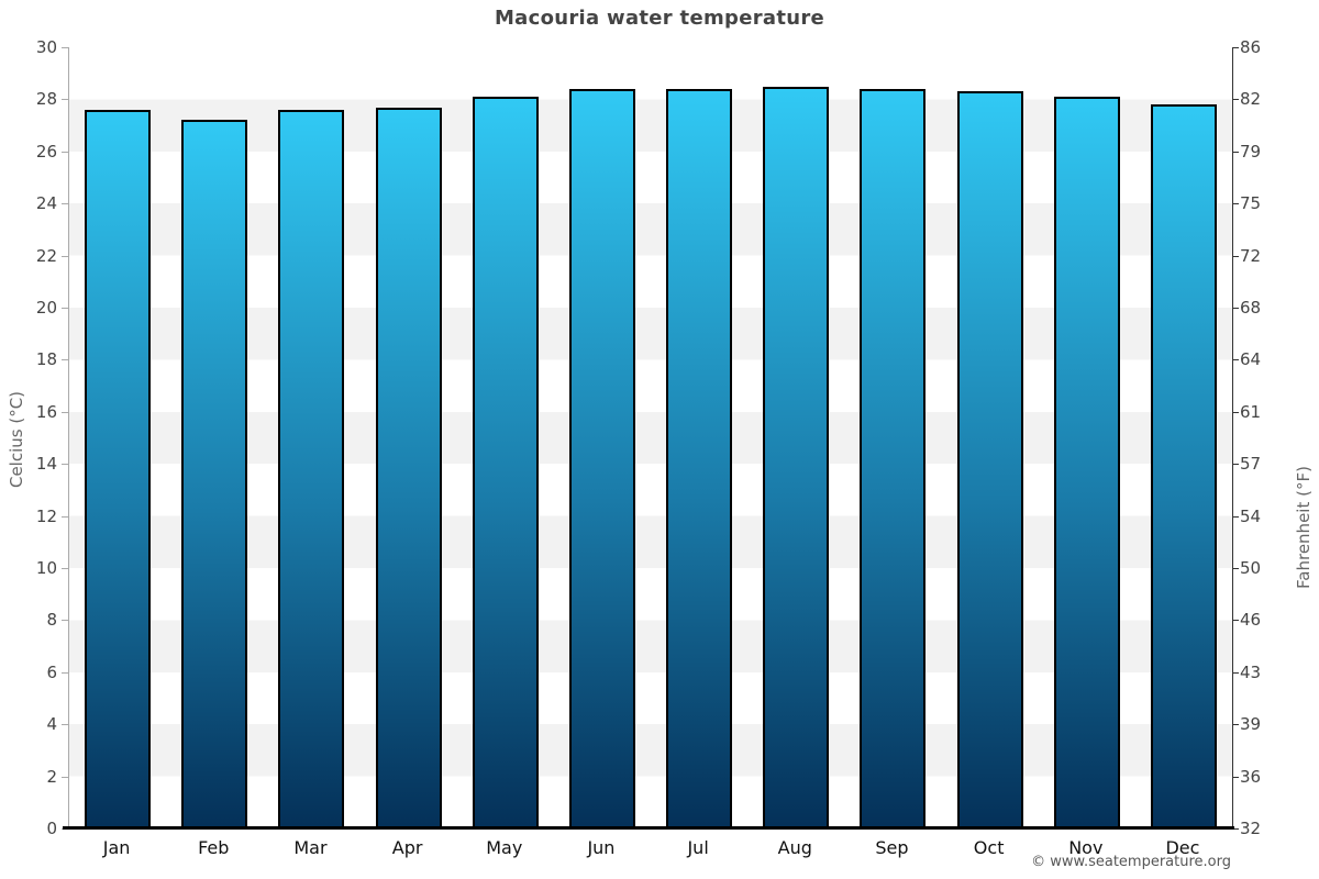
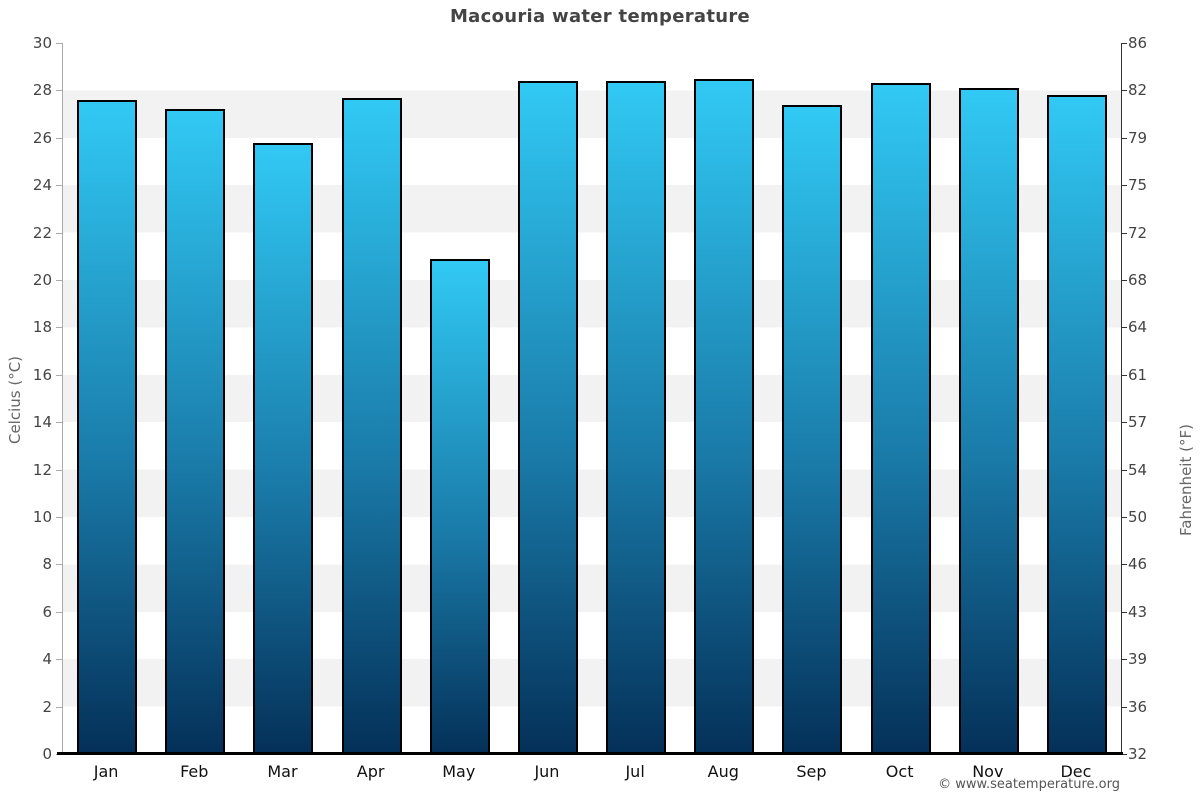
Mar: 27.6 -> 25.8
May: 28.1 -> 20.9
Sep: 28.4 -> 27.4
